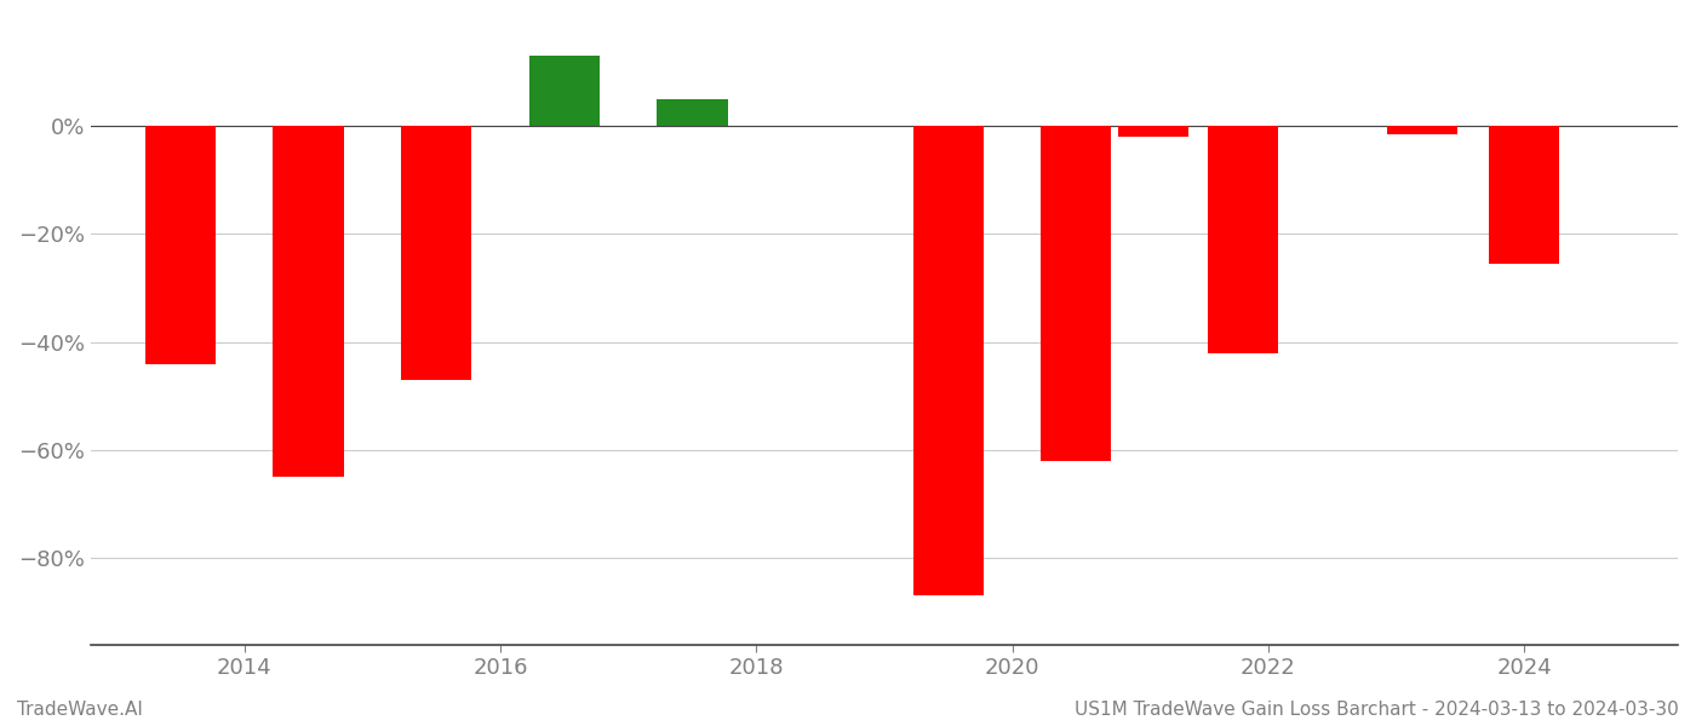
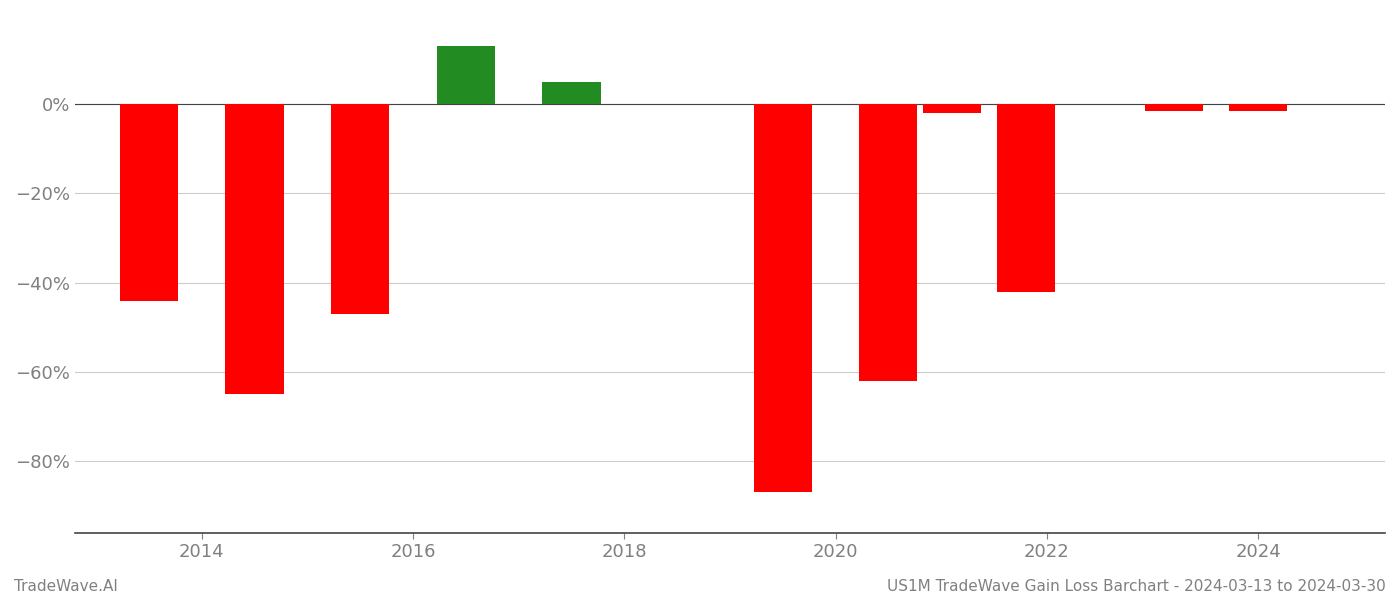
2024: -25.5% -> -1.5%
